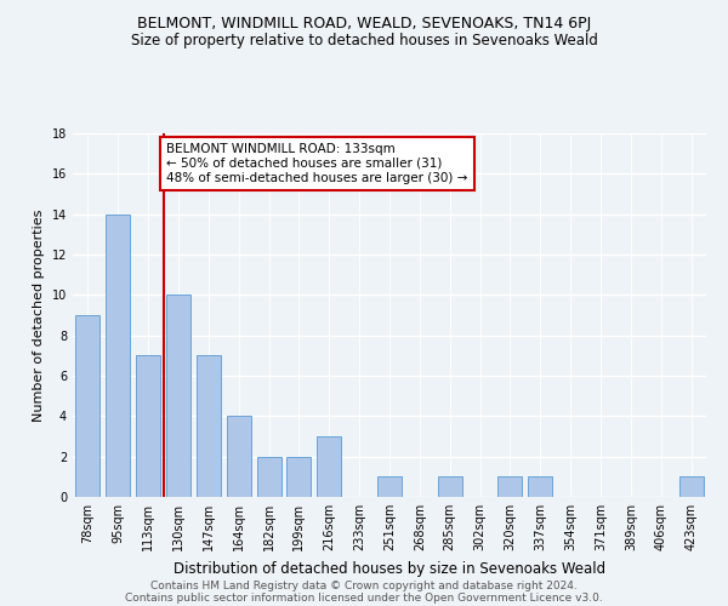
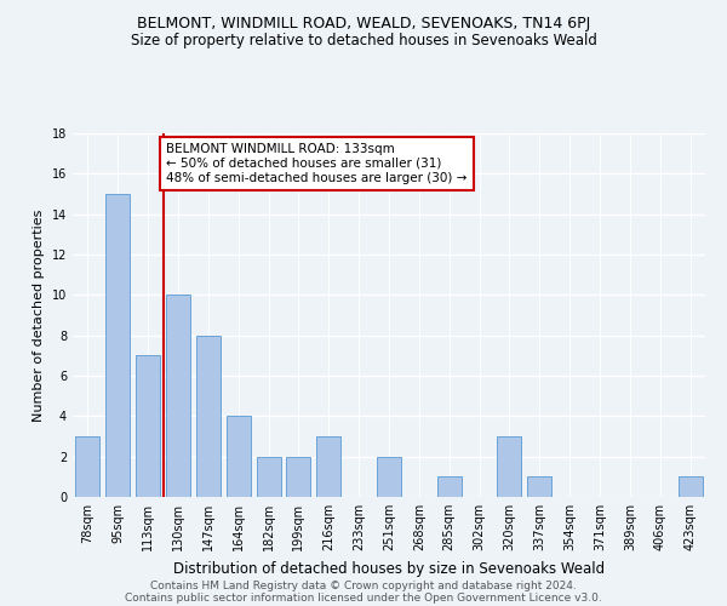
78sqm: 9 -> 3
95sqm: 14 -> 15
147sqm: 7 -> 8
251sqm: 1 -> 2
320sqm: 1 -> 3
